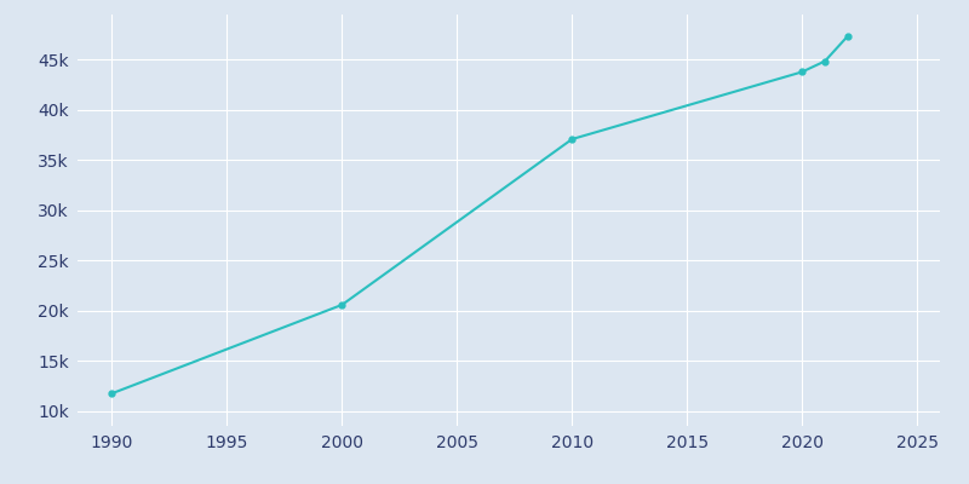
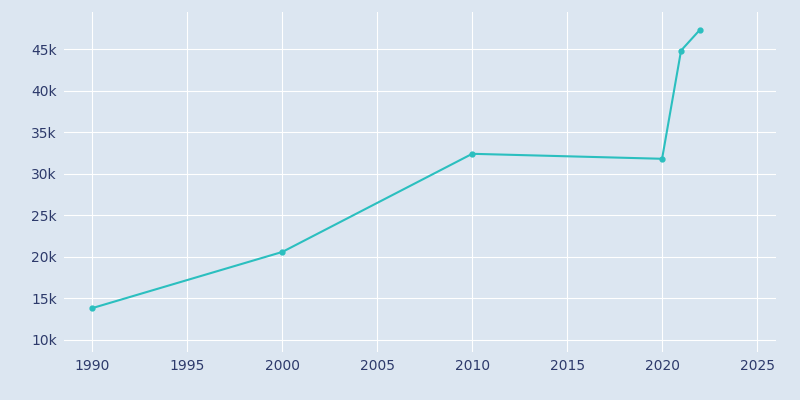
1990: 11.7k -> 13.8k
2010: 37.1k -> 32.4k
2020: 43.8k -> 31.8k
